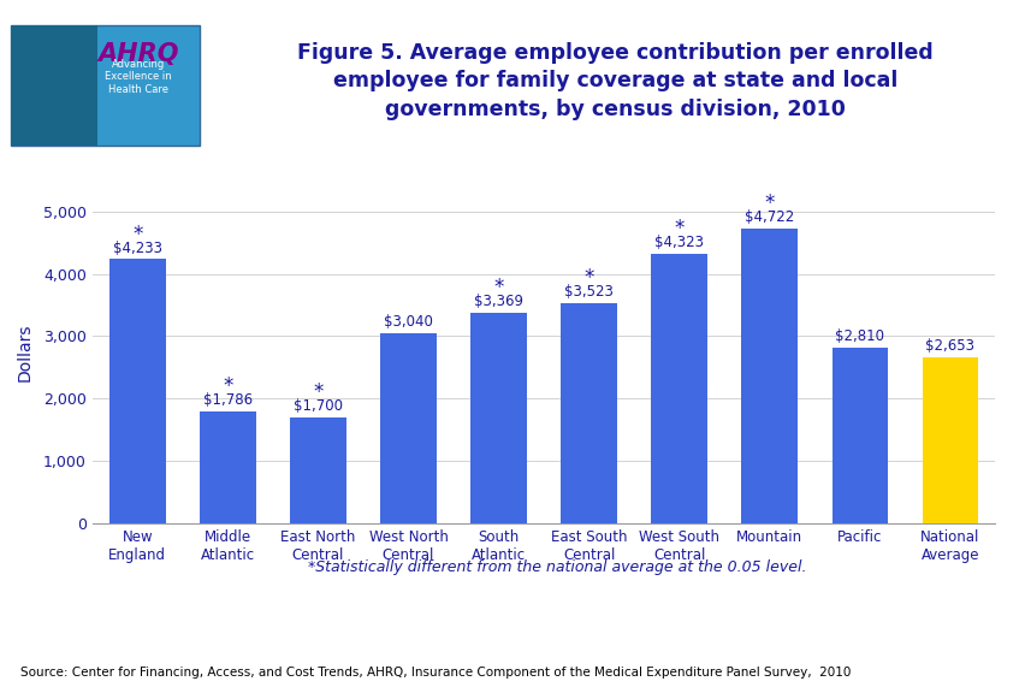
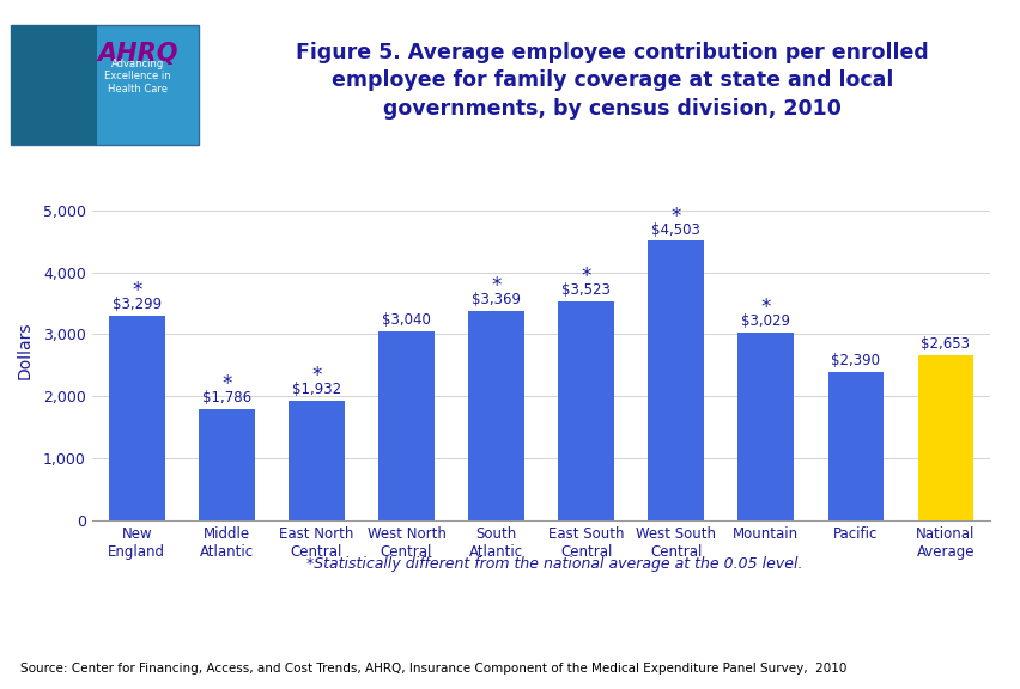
New England: $4,233 -> $3,299
East North Central: $1,700 -> $1,932
West South Central: $4,323 -> $4,503
Mountain: $4,722 -> $3,029
Pacific: $2,810 -> $2,390
